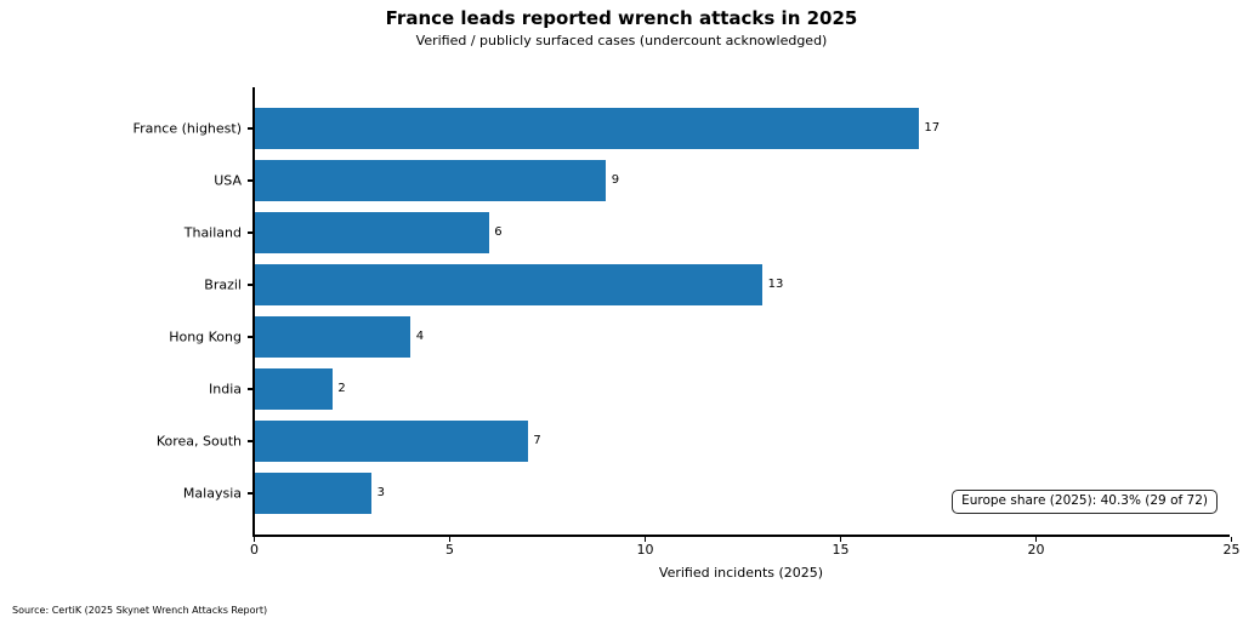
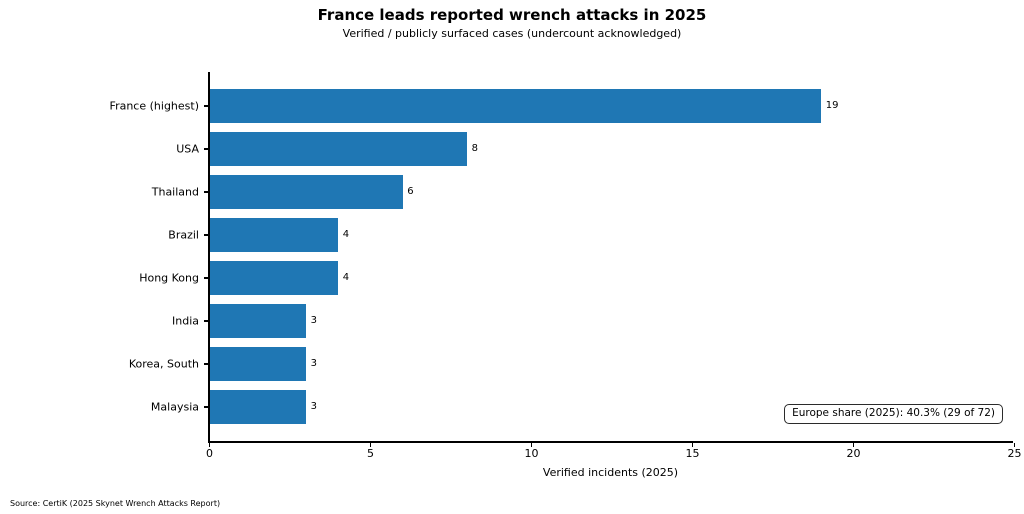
France (highest): 17 -> 19
USA: 9 -> 8
Brazil: 13 -> 4
India: 2 -> 3
Korea, South: 7 -> 3
